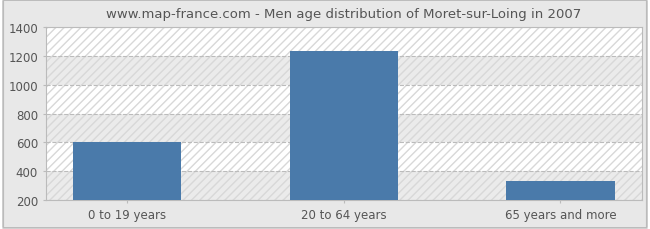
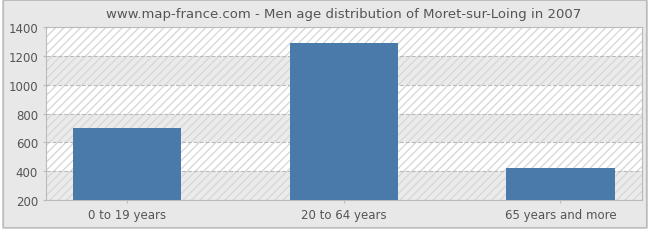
0 to 19 years: 600 -> 700
20 to 64 years: 1240 -> 1290
65 years and more: 340 -> 420
